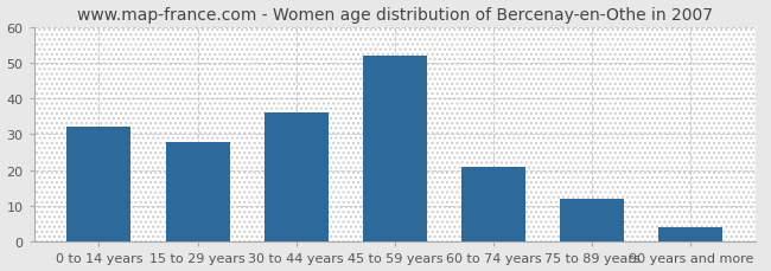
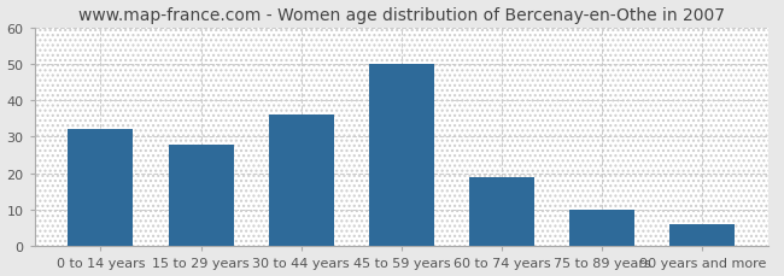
45 to 59 years: 52 -> 50
60 to 74 years: 21 -> 19
75 to 89 years: 12 -> 10
90 years and more: 4 -> 6
